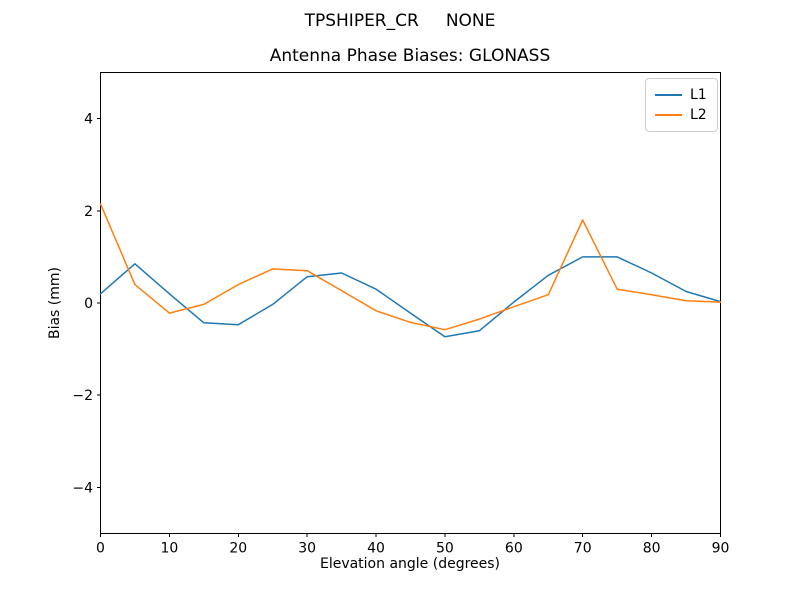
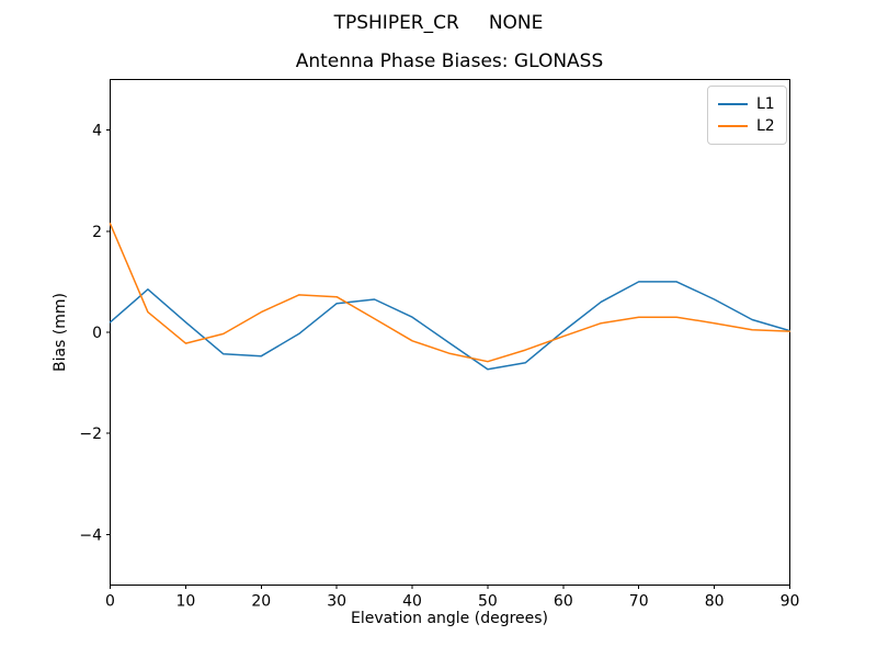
L2/70: 1.8 -> 0.3
